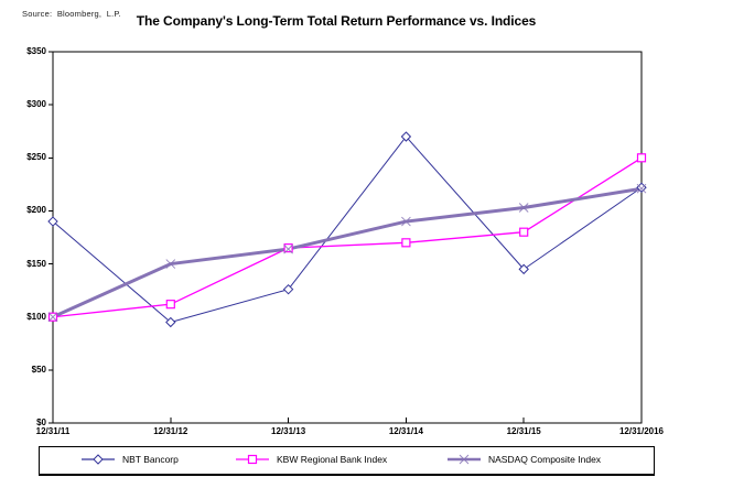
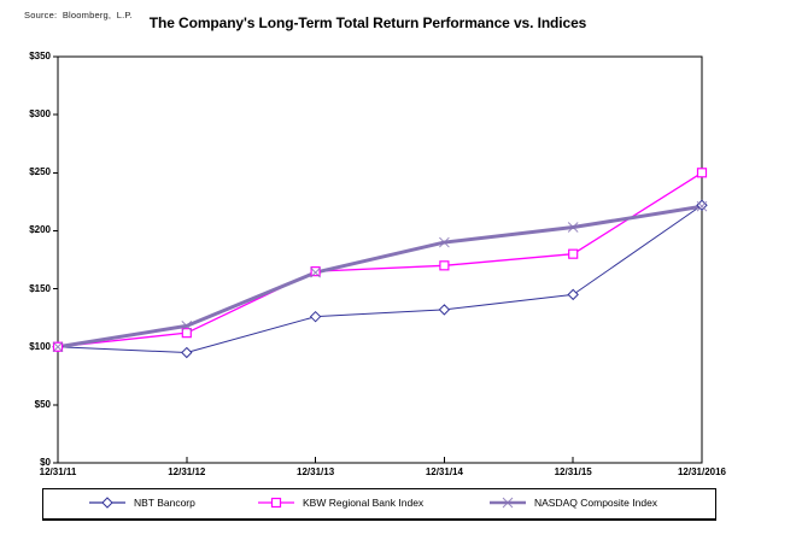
NBT Bancorp/12/31/11: $190 -> $100
NASDAQ Composite Index/12/31/12: $150 -> $120
NBT Bancorp/12/31/14: $270 -> $130
